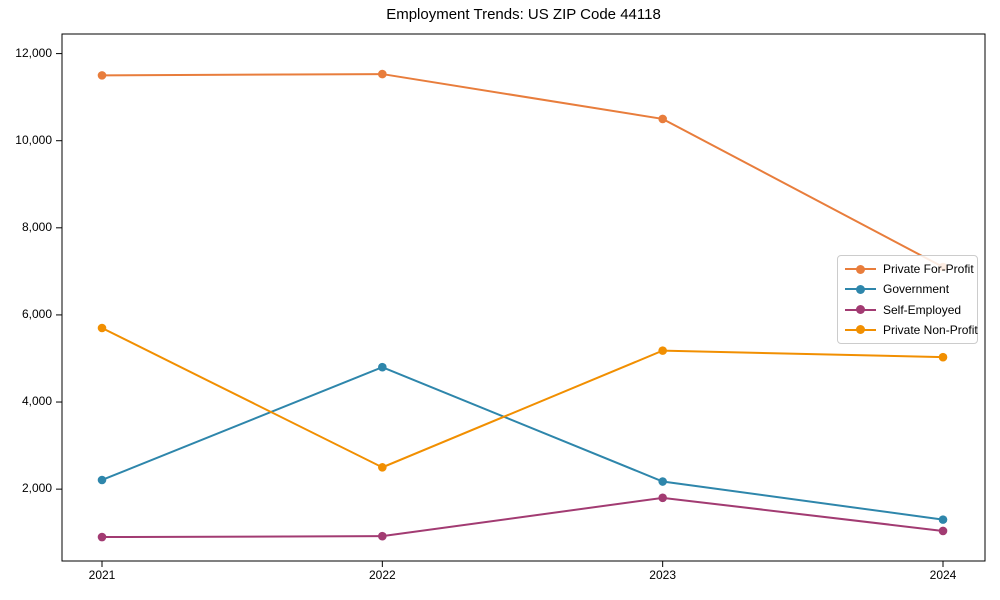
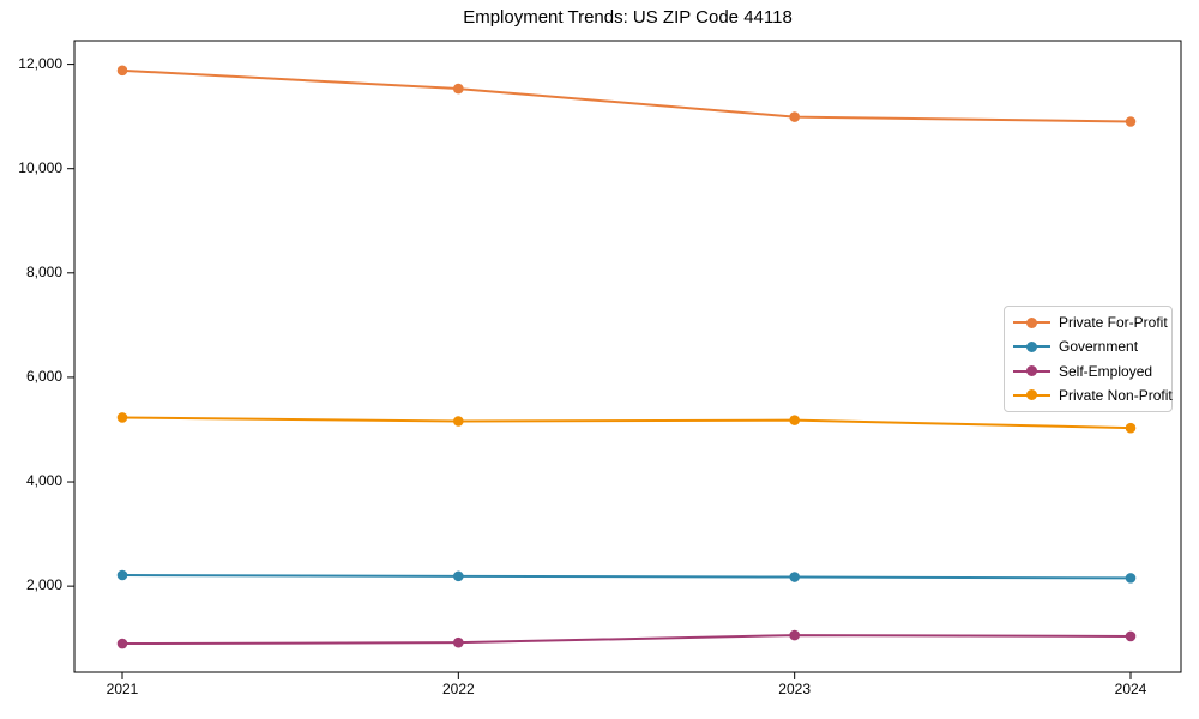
Private For-Profit/2021: 11500 -> 11900
Private Non-Profit/2021: 5700 -> 5200
Government/2022: 4800 -> 2200
Private Non-Profit/2022: 2500 -> 5200
Private For-Profit/2023: 10500 -> 11000
Self-Employed/2023: 1800 -> 1100
Private For-Profit/2024: 7100 -> 10900
Government/2024: 1300 -> 2200
